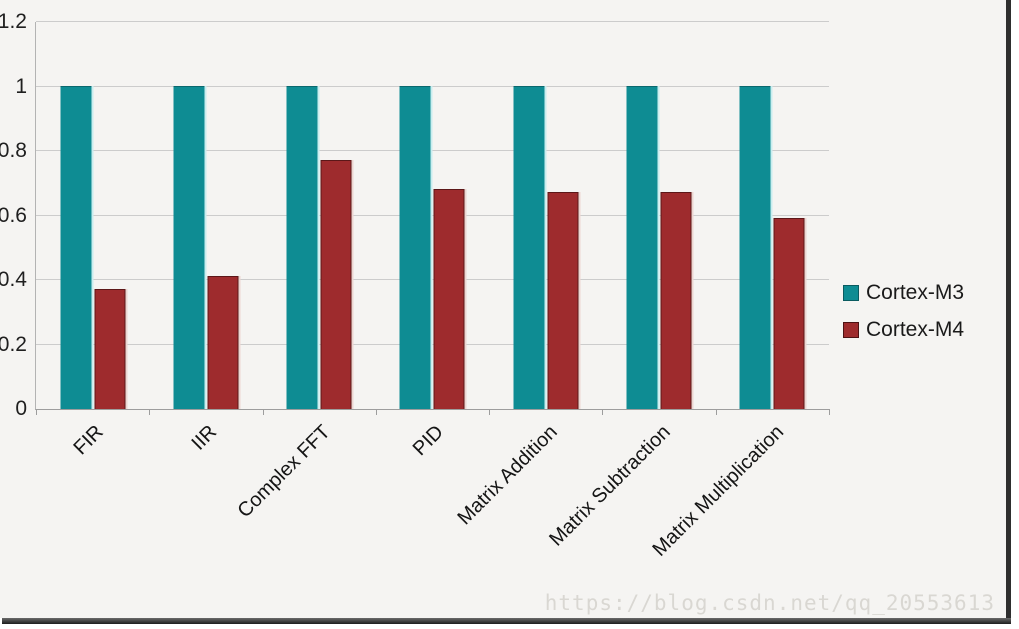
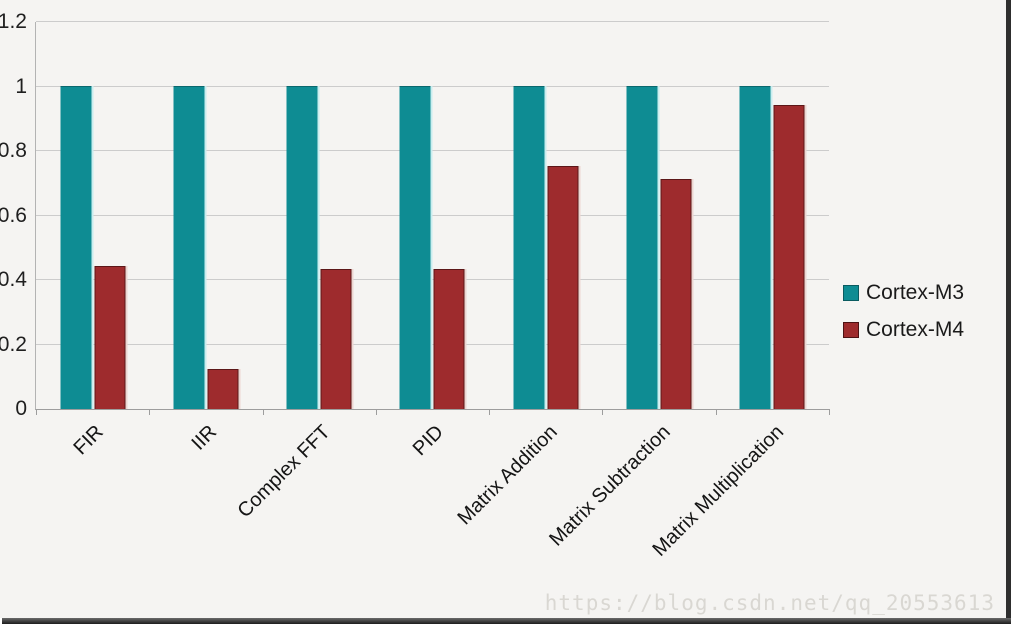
Cortex-M4/FIR: 0.37 -> 0.44
Cortex-M4/IIR: 0.41 -> 0.12
Cortex-M4/Complex FFT: 0.77 -> 0.43
Cortex-M4/PID: 0.68 -> 0.43
Cortex-M4/Matrix Addition: 0.67 -> 0.75
Cortex-M4/Matrix Subtraction: 0.67 -> 0.71
Cortex-M4/Matrix Multiplication: 0.59 -> 0.94
